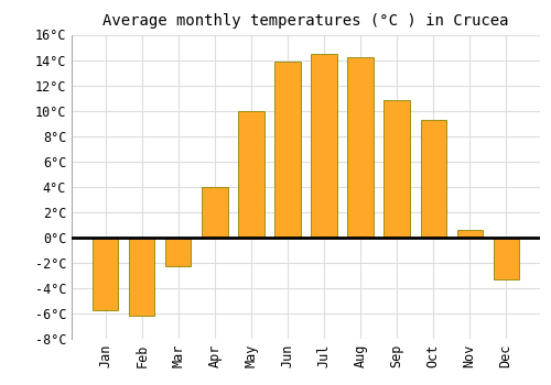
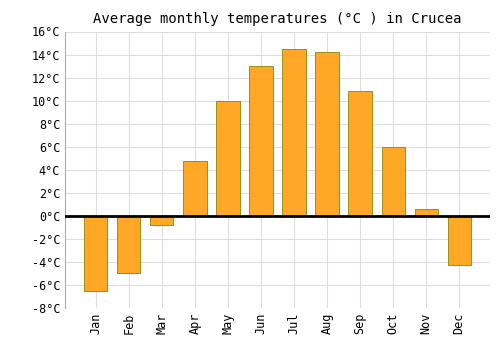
Jan: -5.7°C -> -6.5°C
Feb: -6.2°C -> -5.0°C
Mar: -2.3°C -> -0.8°C
Apr: 4.0°C -> 4.8°C
Jun: 13.9°C -> 13.0°C
Oct: 9.3°C -> 6.0°C
Dec: -3.3°C -> -4.3°C
